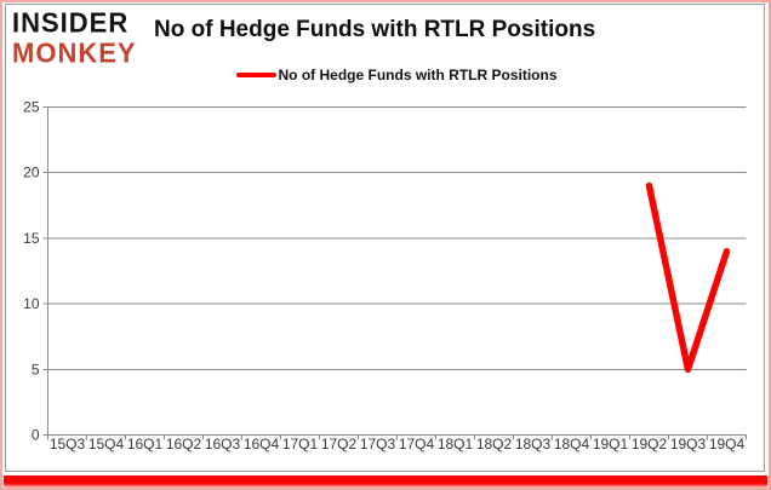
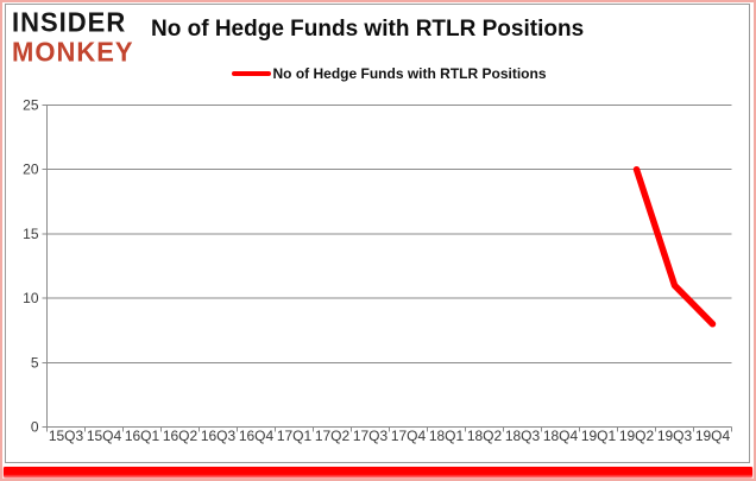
19Q2: 19 -> 20
19Q3: 5 -> 11
19Q4: 14 -> 8
